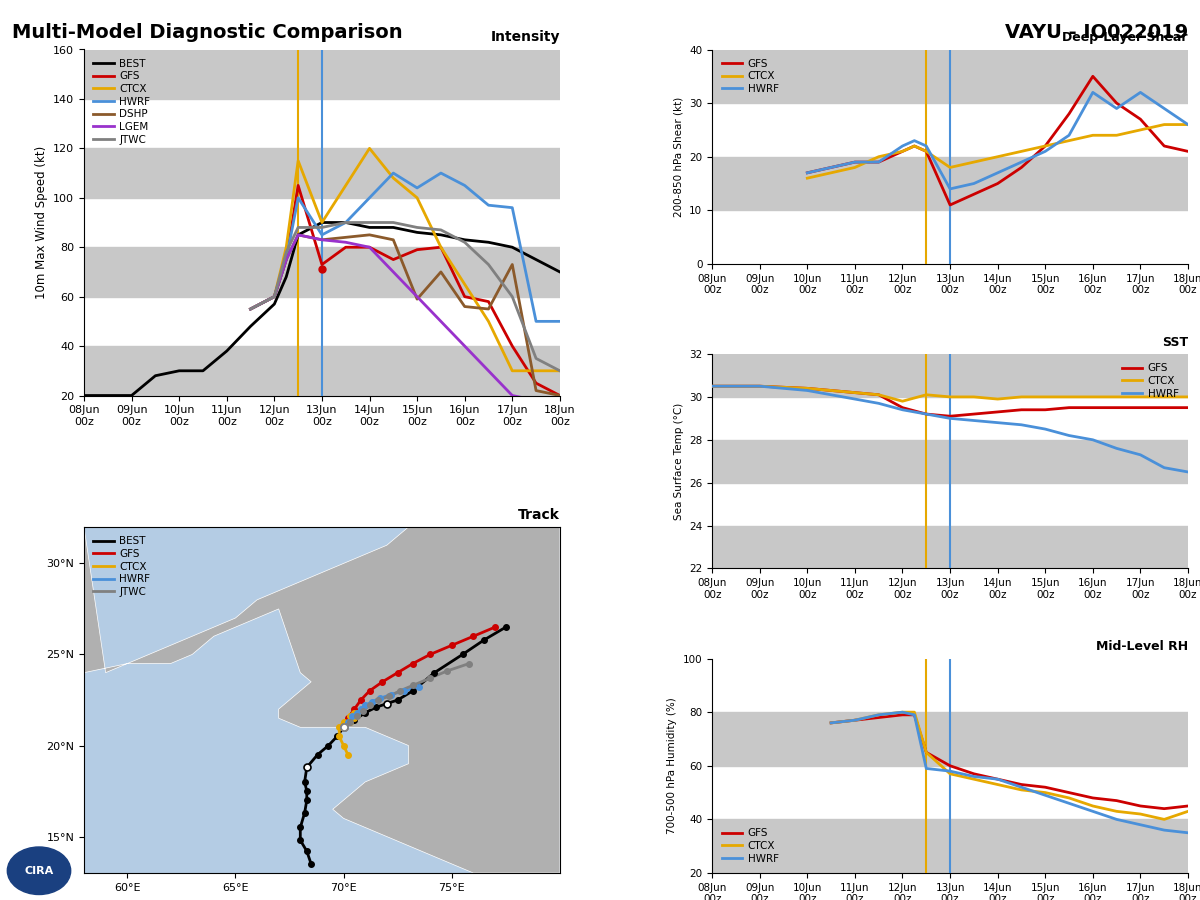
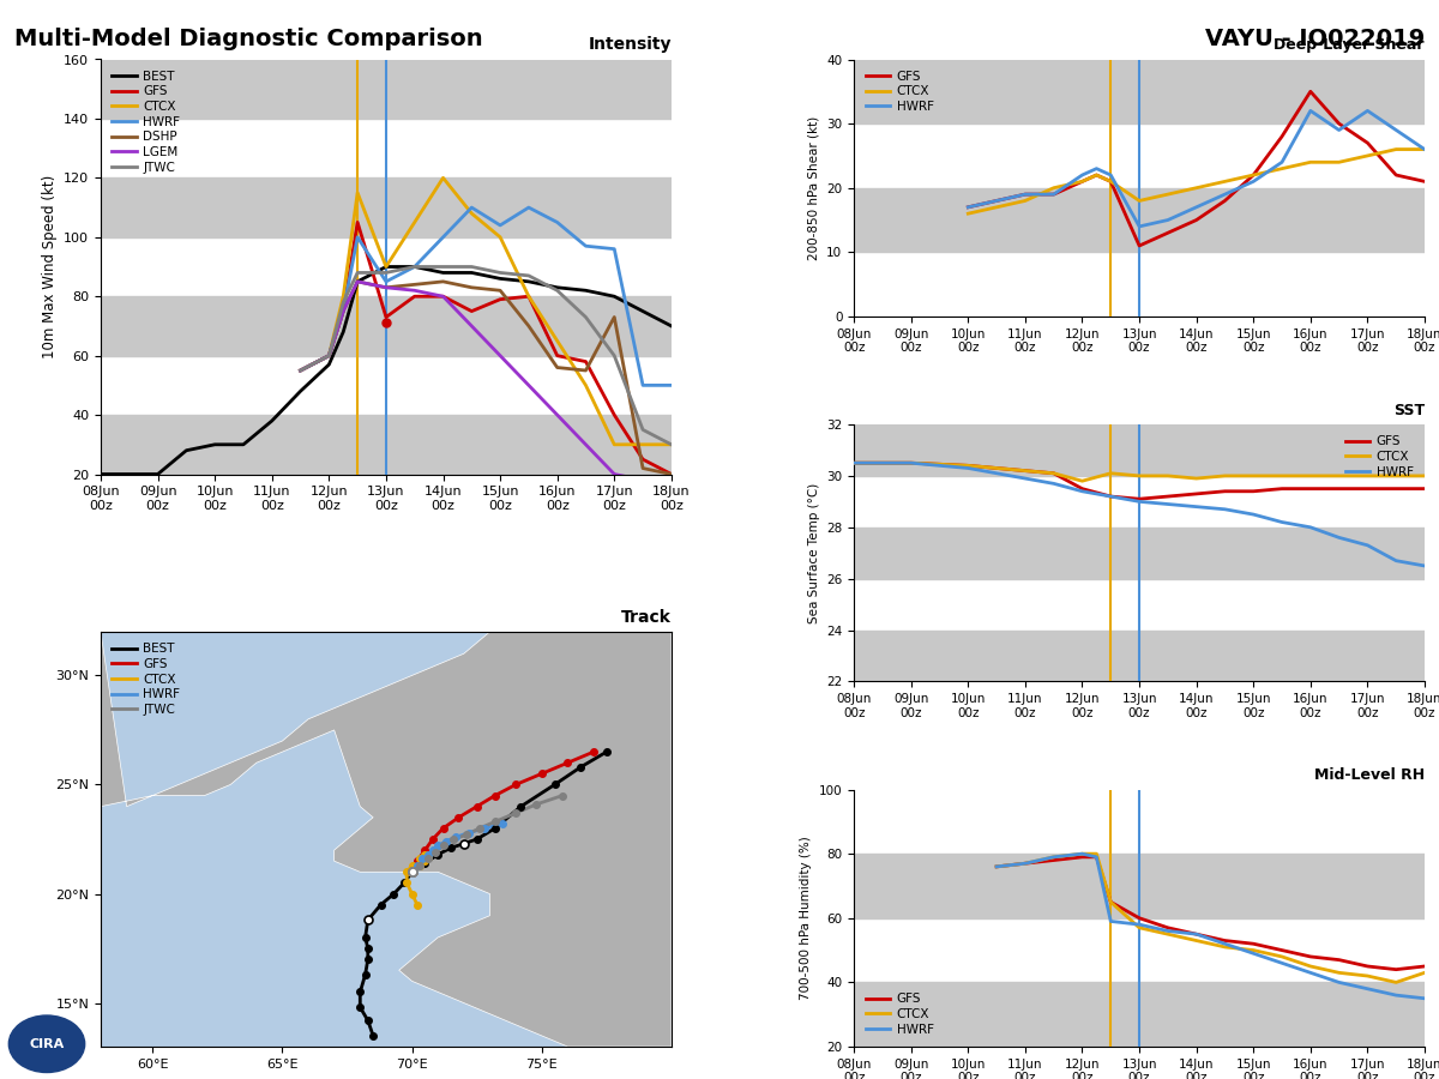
Intensity/DSHP/15Jun 00z: 59 -> 82
